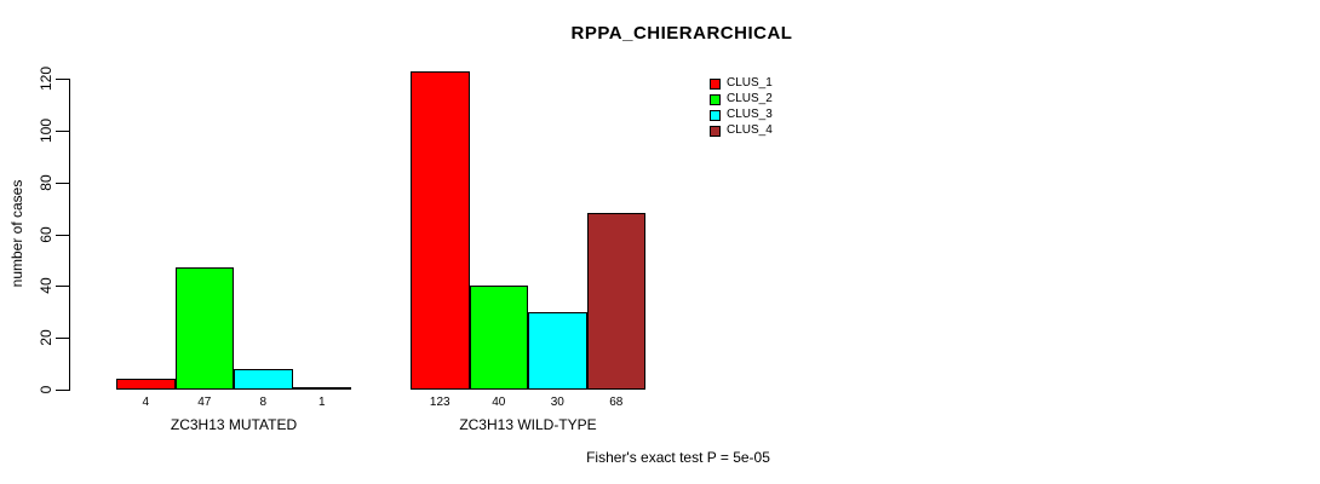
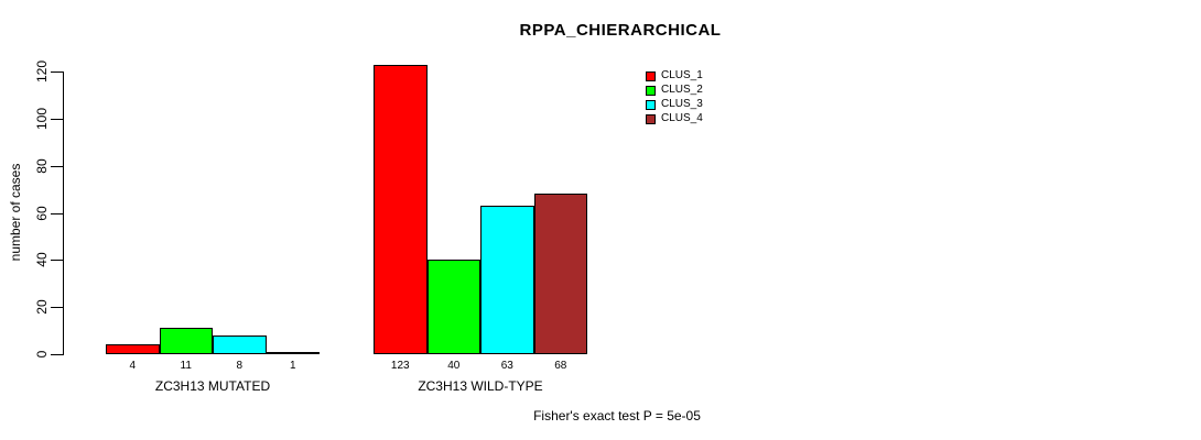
CLUS_2/ZC3H13 MUTATED: 47 -> 11
CLUS_3/ZC3H13 WILD-TYPE: 30 -> 63
